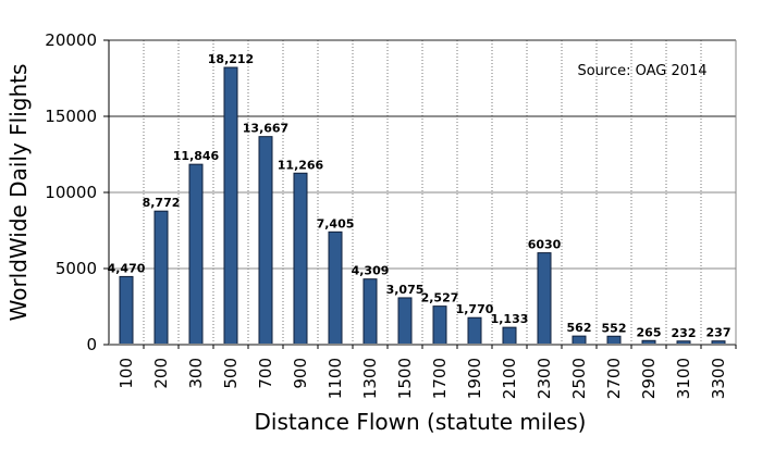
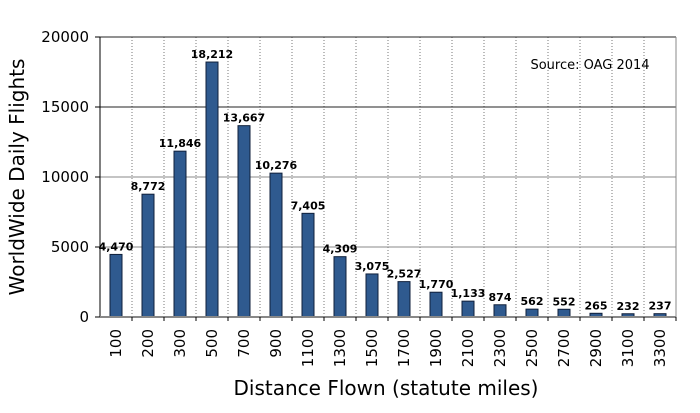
900: 11,266 -> 10,276
2300: 6030 -> 874
